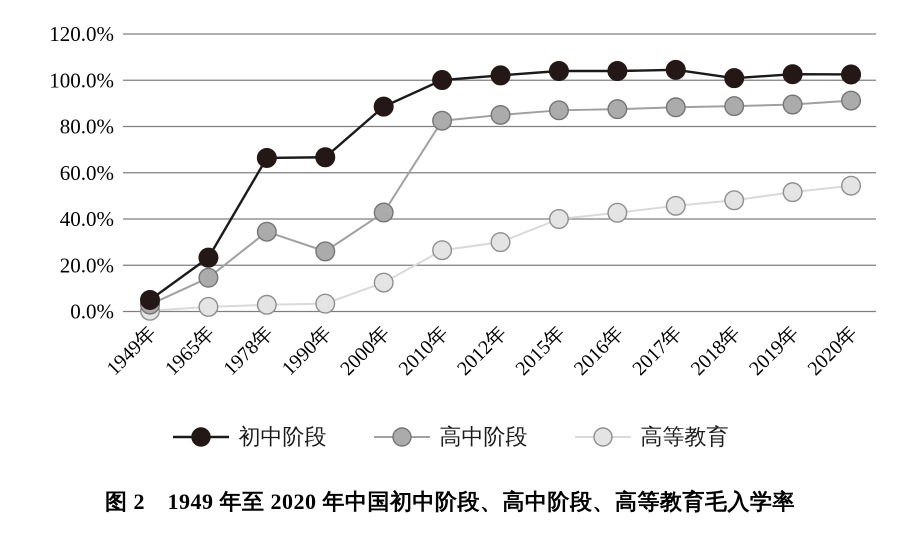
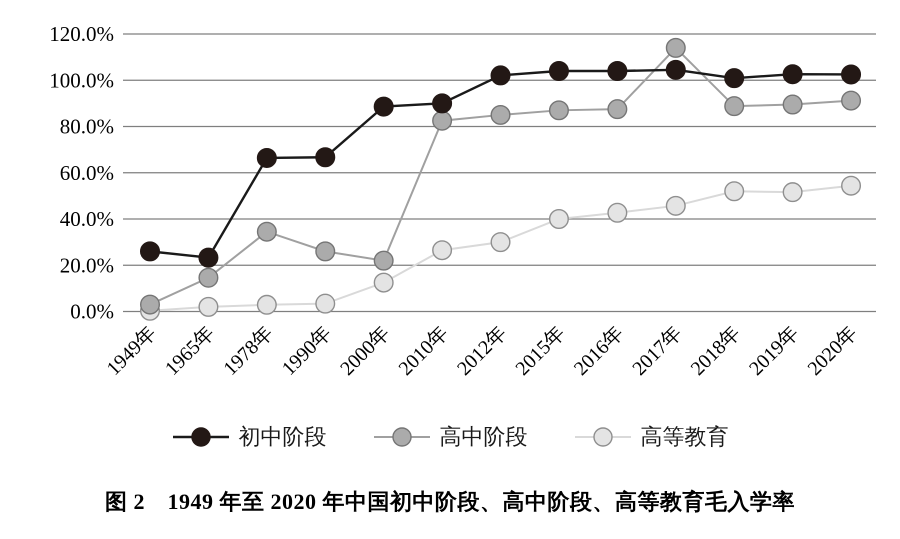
初中阶段/1949年: 5% -> 26%
高中阶段/2000年: 43% -> 22%
初中阶段/2010年: 100% -> 90%
高中阶段/2017年: 88% -> 114%
高等教育/2018年: 48% -> 52%
